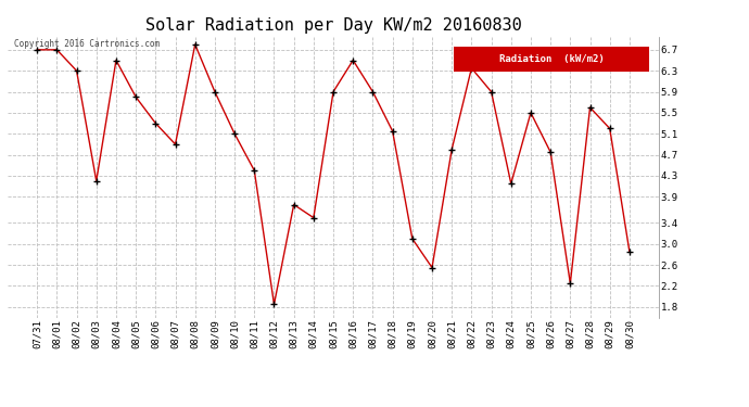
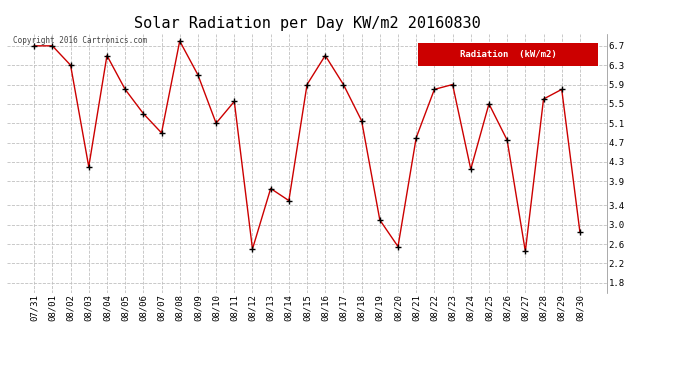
08/09: 5.90 -> 6.10
08/11: 4.40 -> 5.55
08/12: 1.85 -> 2.50
08/22: 6.35 -> 5.80
08/27: 2.25 -> 2.45
08/29: 5.20 -> 5.80
